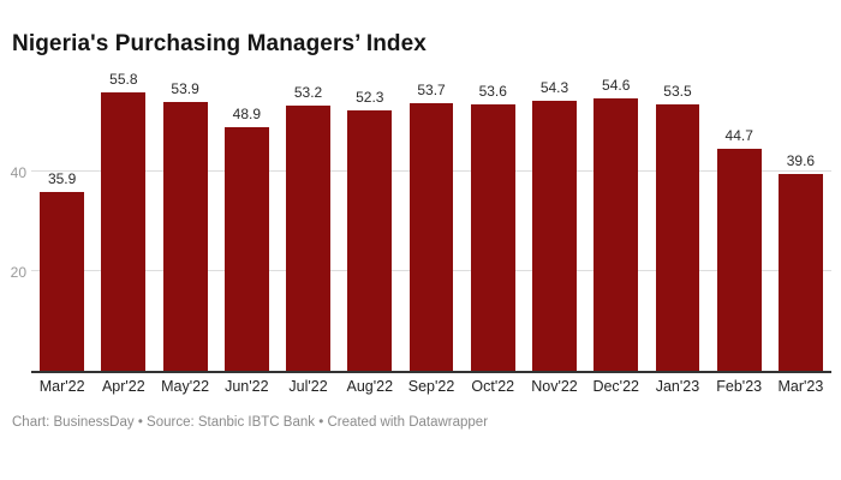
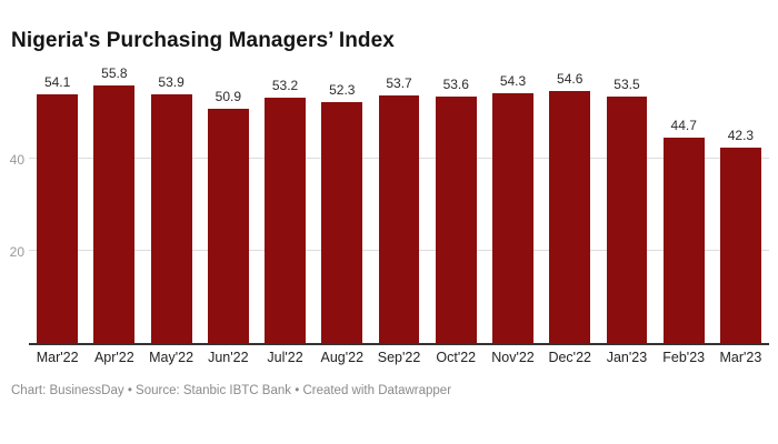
Mar'22: 35.9 -> 54.1
Jun'22: 48.9 -> 50.9
Mar'23: 39.6 -> 42.3
